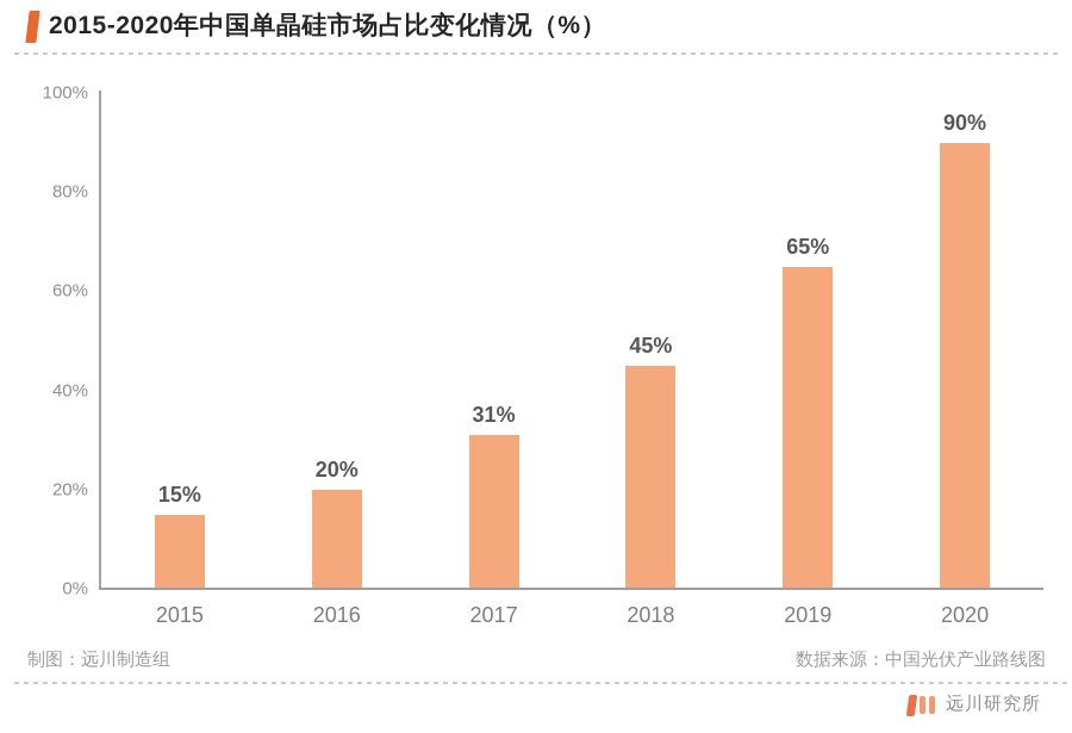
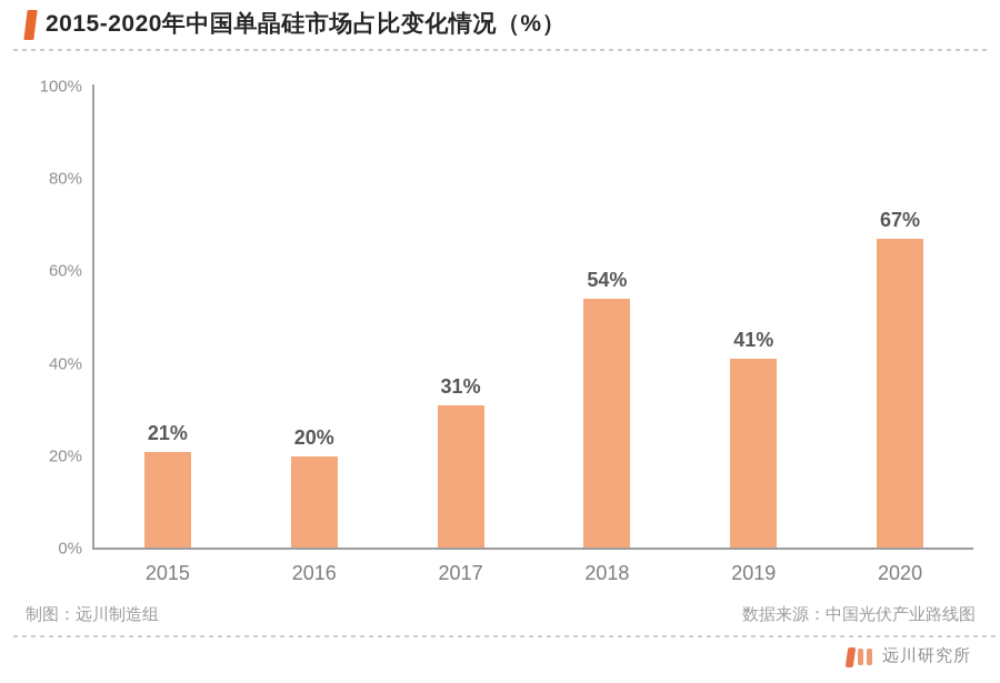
2015: 15% -> 21%
2018: 45% -> 54%
2019: 65% -> 41%
2020: 90% -> 67%
